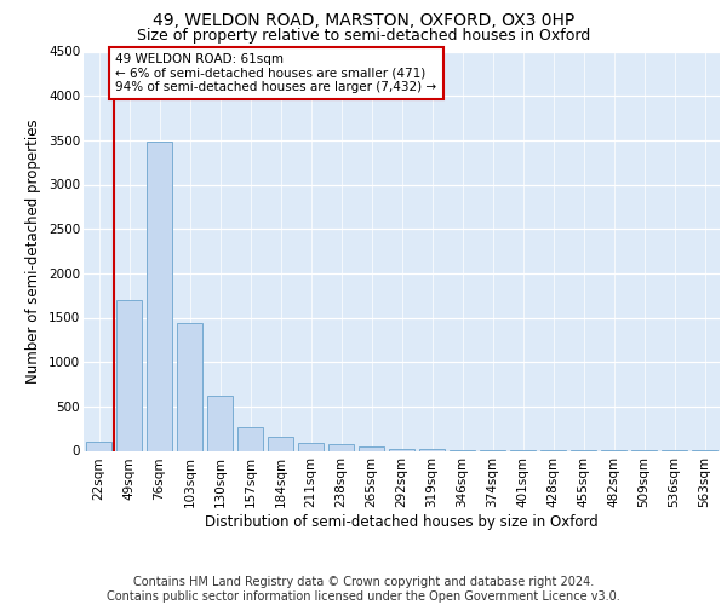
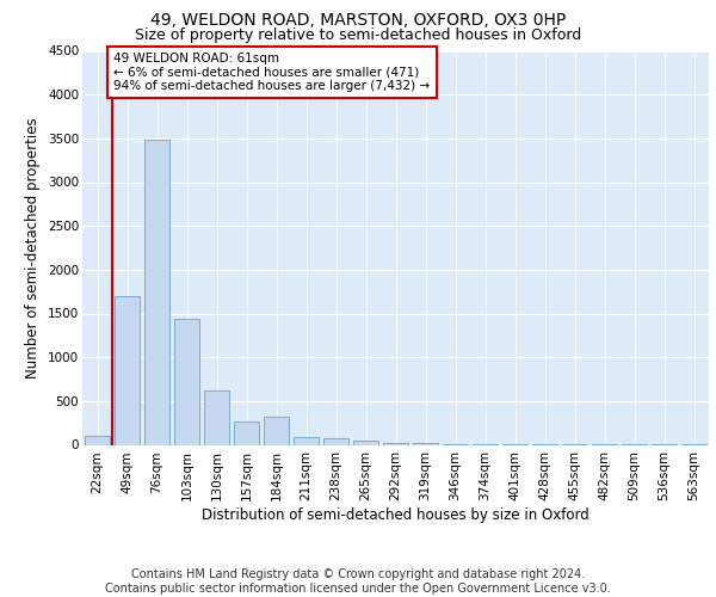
184sqm: 160 -> 320
